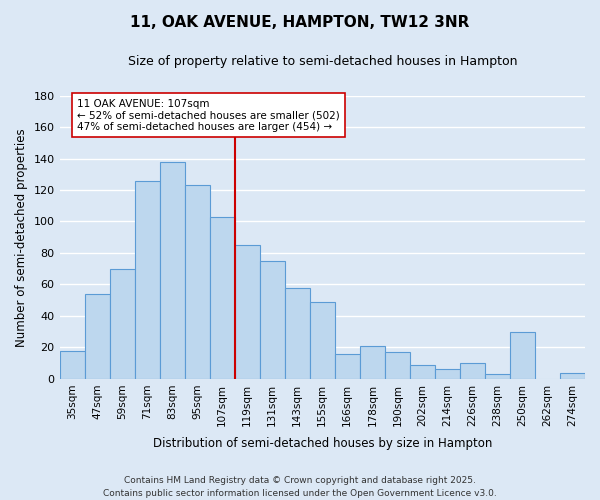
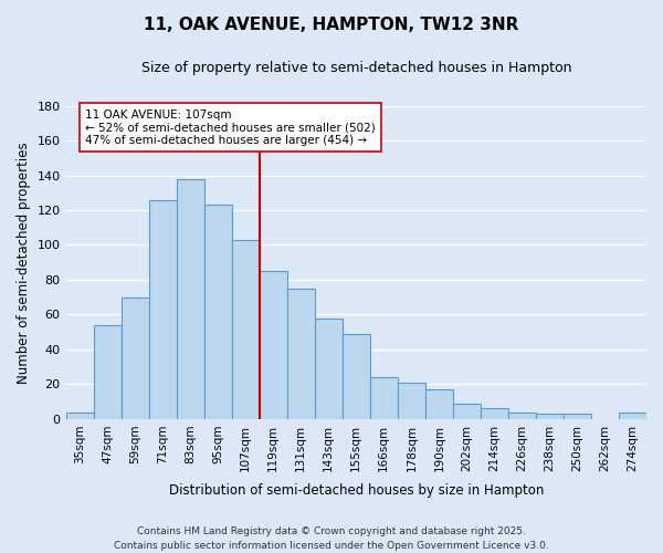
35sqm: 18 -> 4
166sqm: 16 -> 24
226sqm: 10 -> 4
250sqm: 30 -> 3
